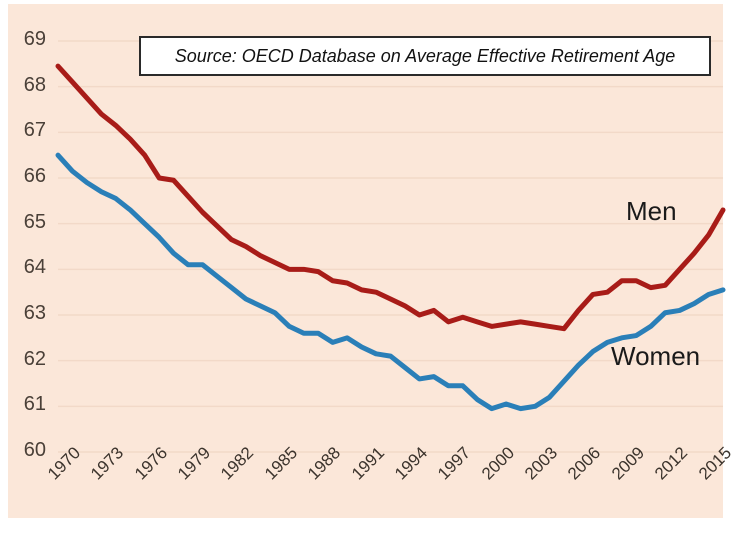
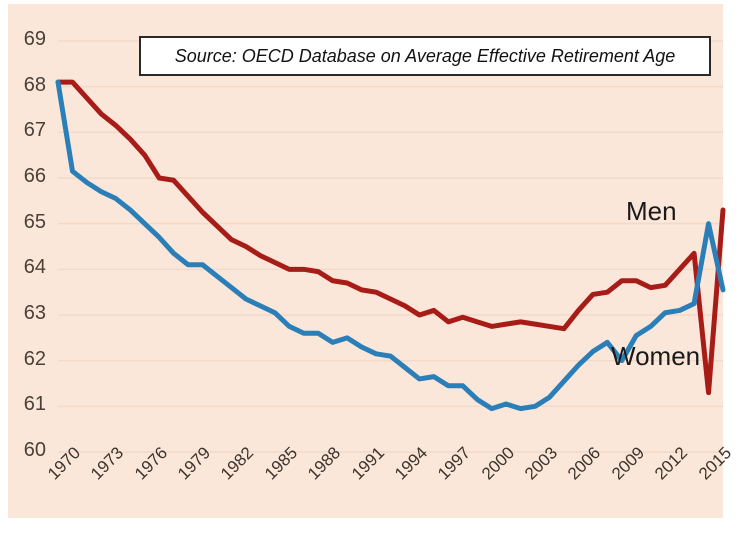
Men/1970: 68.5 -> 68.1
Women/1970: 66.5 -> 68.1
Women/2009: 62.5 -> 62.0
Men/2015: 64.8 -> 61.3
Women/2015: 63.5 -> 65.0
